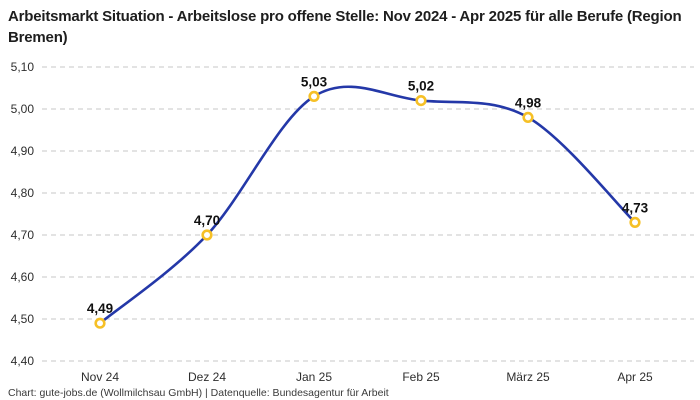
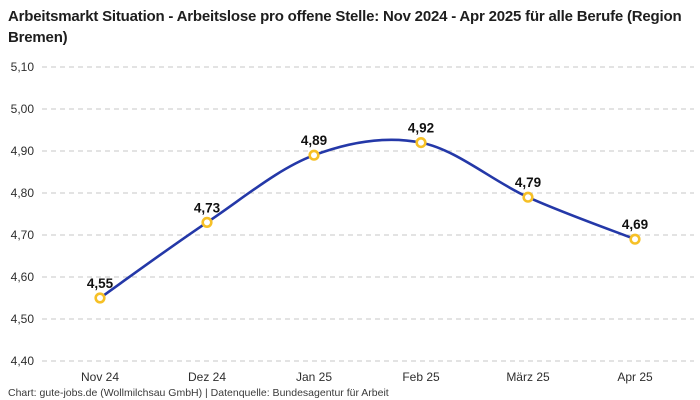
Nov 24: 4,49 -> 4,55
Dez 24: 4,70 -> 4,73
Jan 25: 5,03 -> 4,89
Feb 25: 5,02 -> 4,92
März 25: 4,98 -> 4,79
Apr 25: 4,73 -> 4,69
